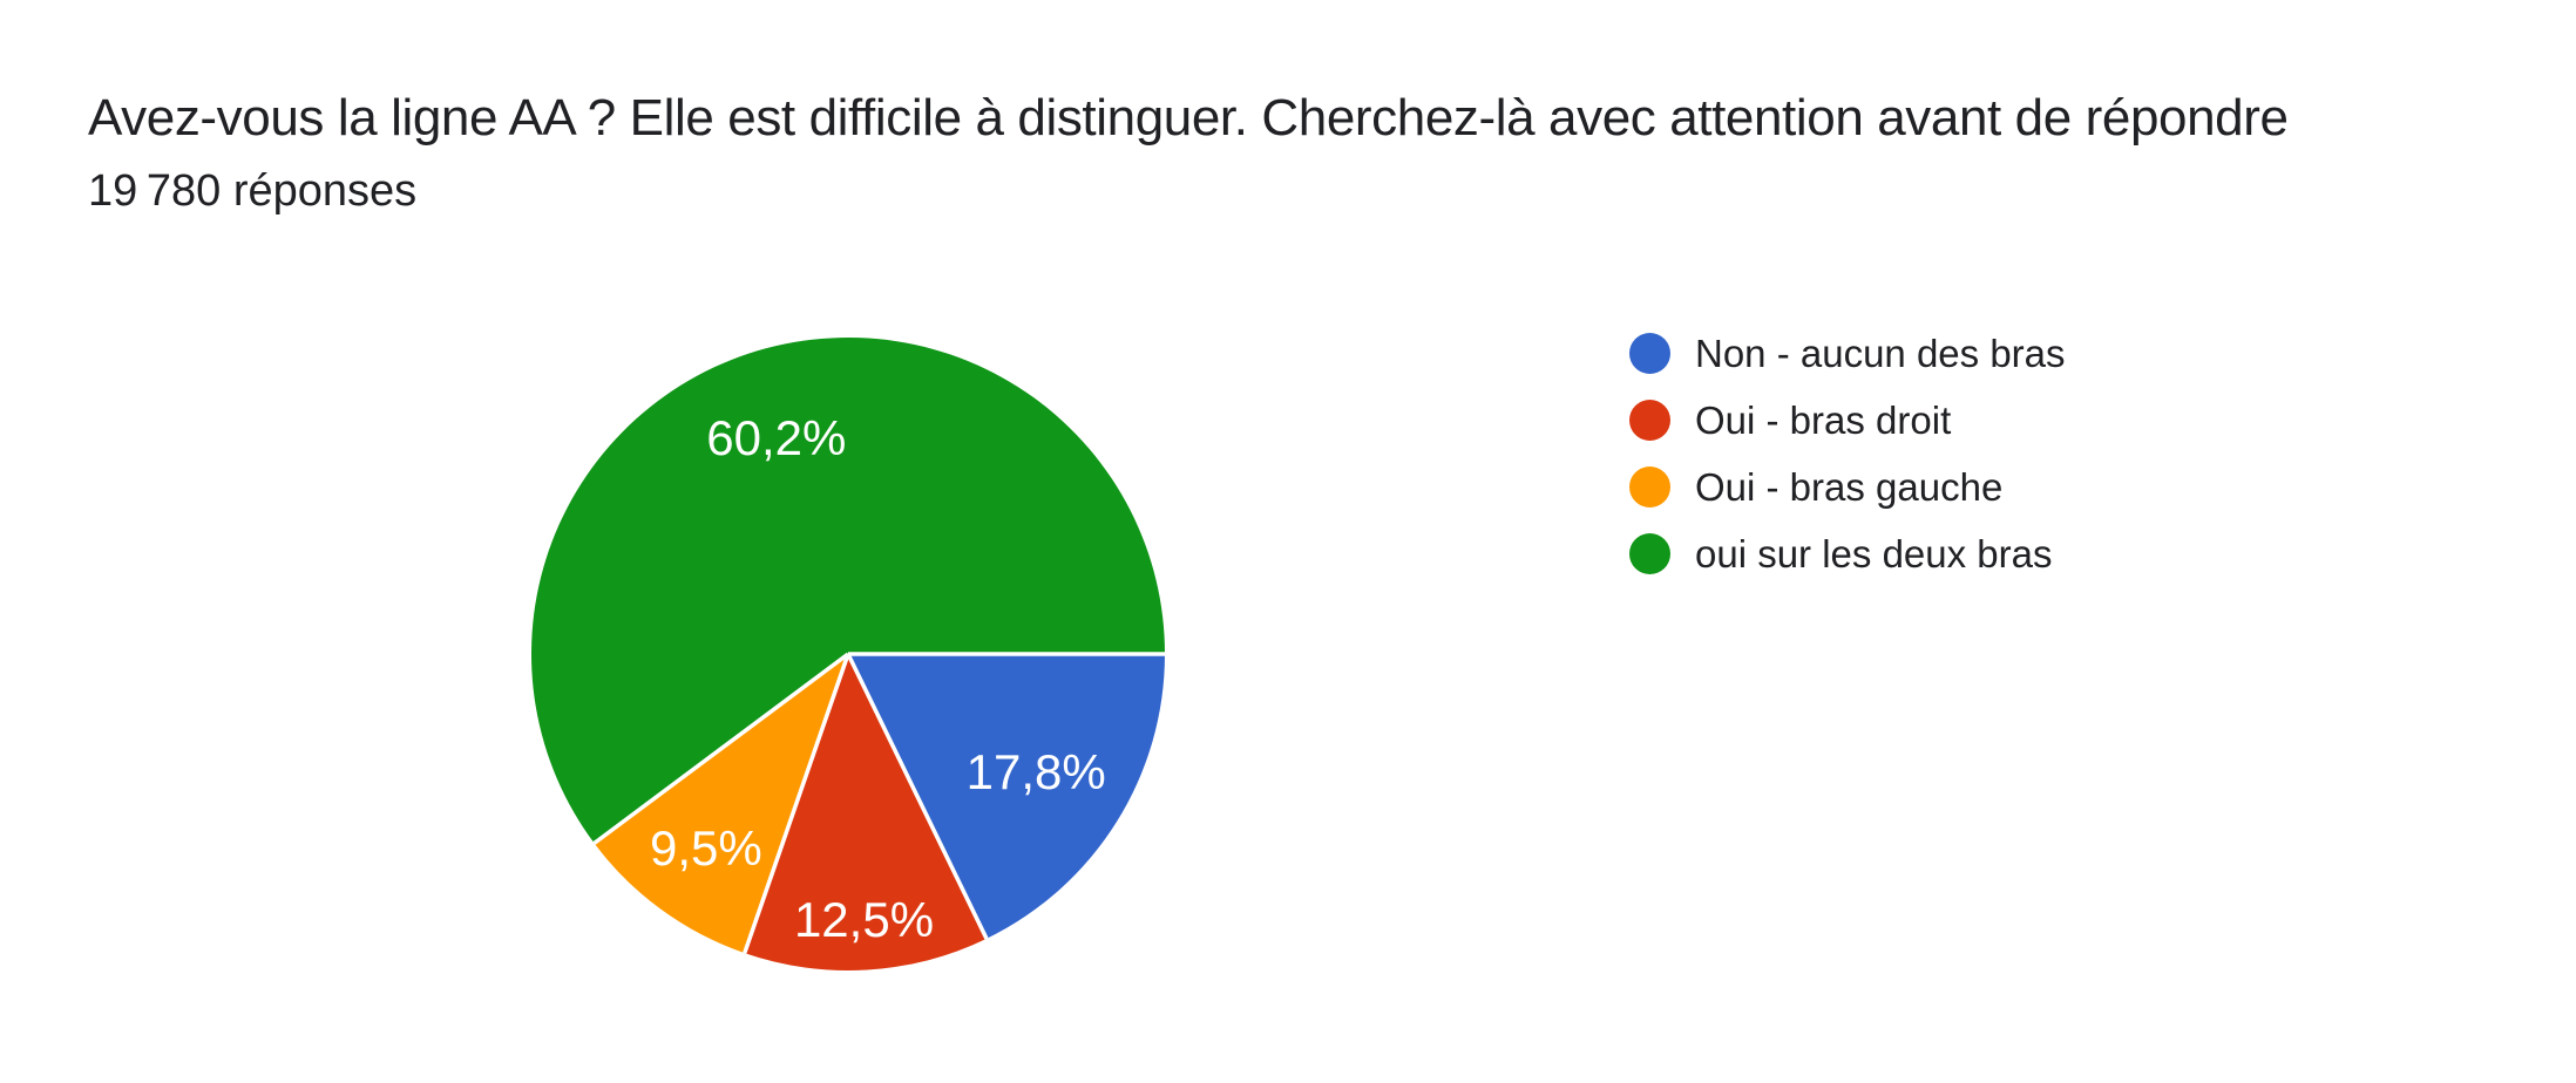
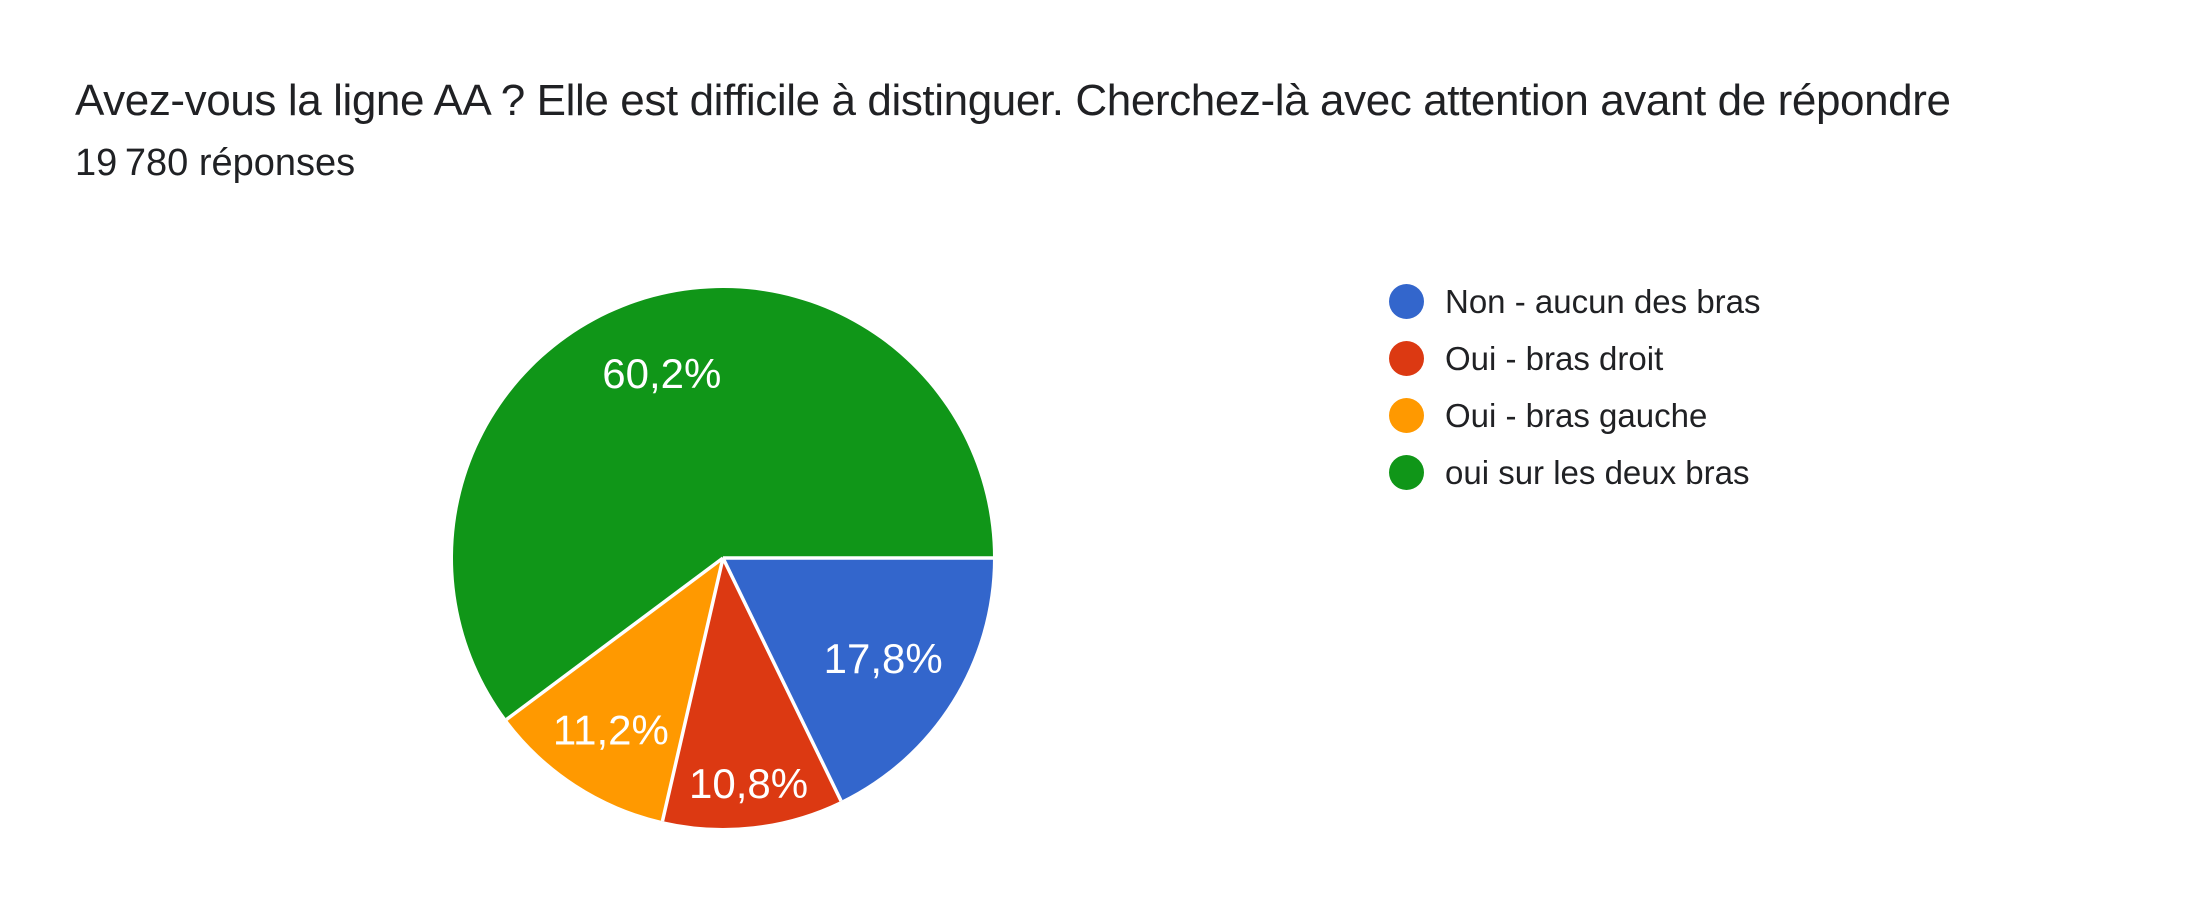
Oui - bras droit: 12,5% -> 10,8%
Oui - bras gauche: 9,5% -> 11,2%
